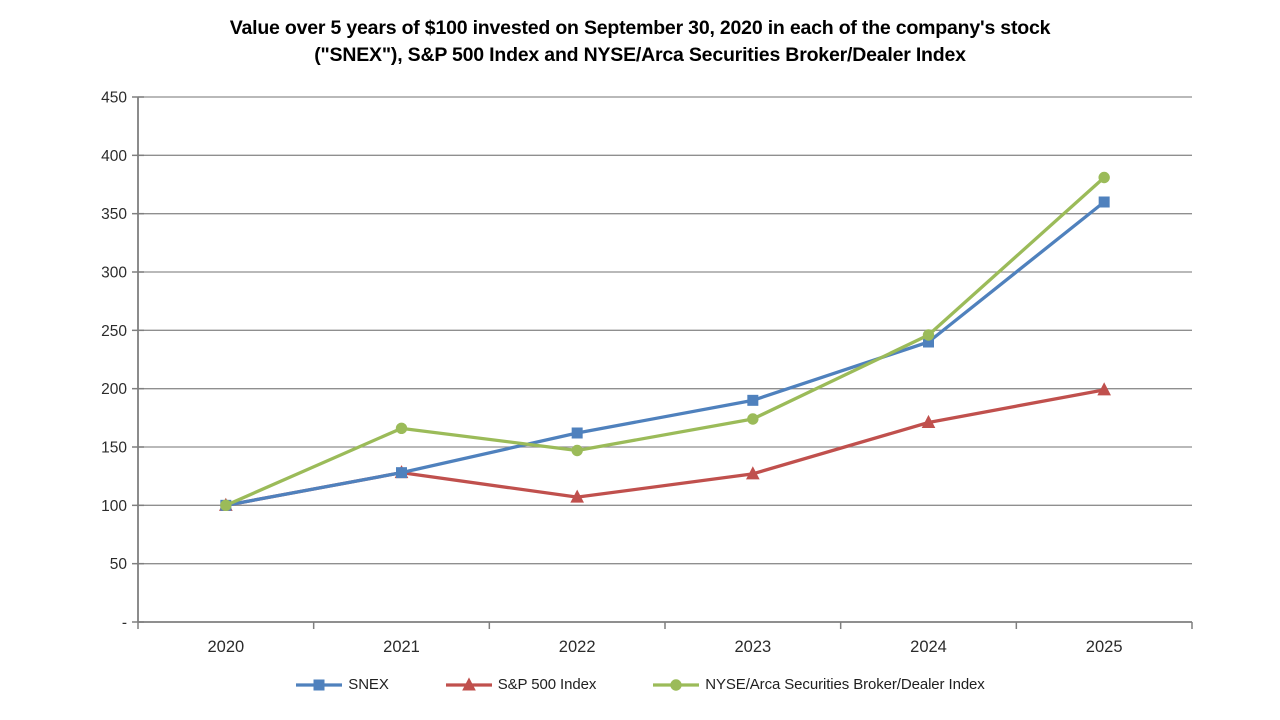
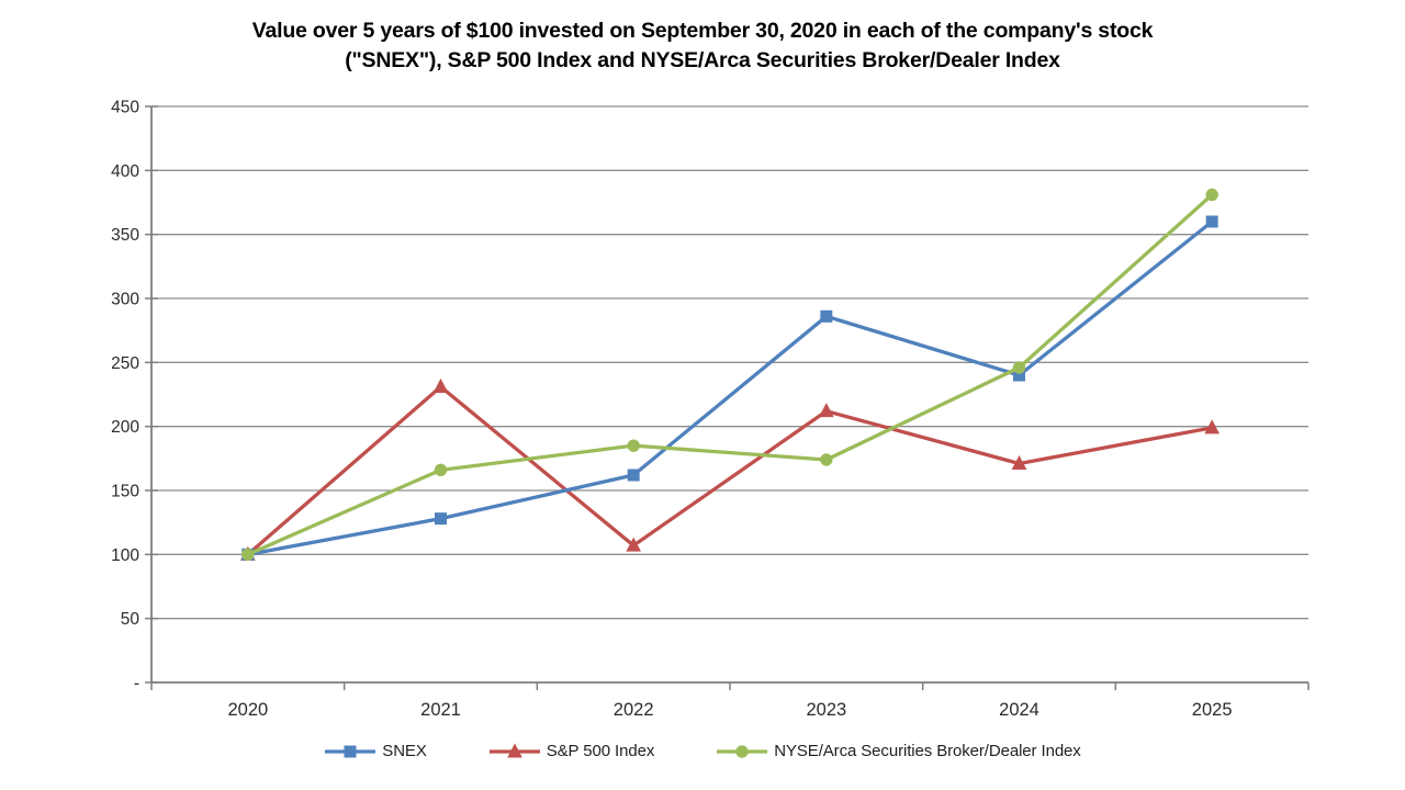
S&P 500 Index/2021: 128 -> 231
NYSE/Arca Securities Broker/Dealer Index/2022: 147 -> 185
SNEX/2023: 190 -> 286
S&P 500 Index/2023: 127 -> 212
